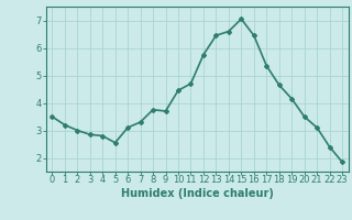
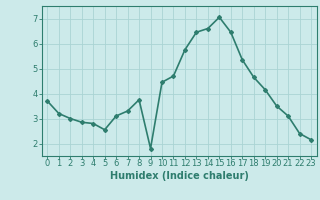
0: 3.50 -> 3.70
9: 3.70 -> 1.80
23: 1.85 -> 2.15
